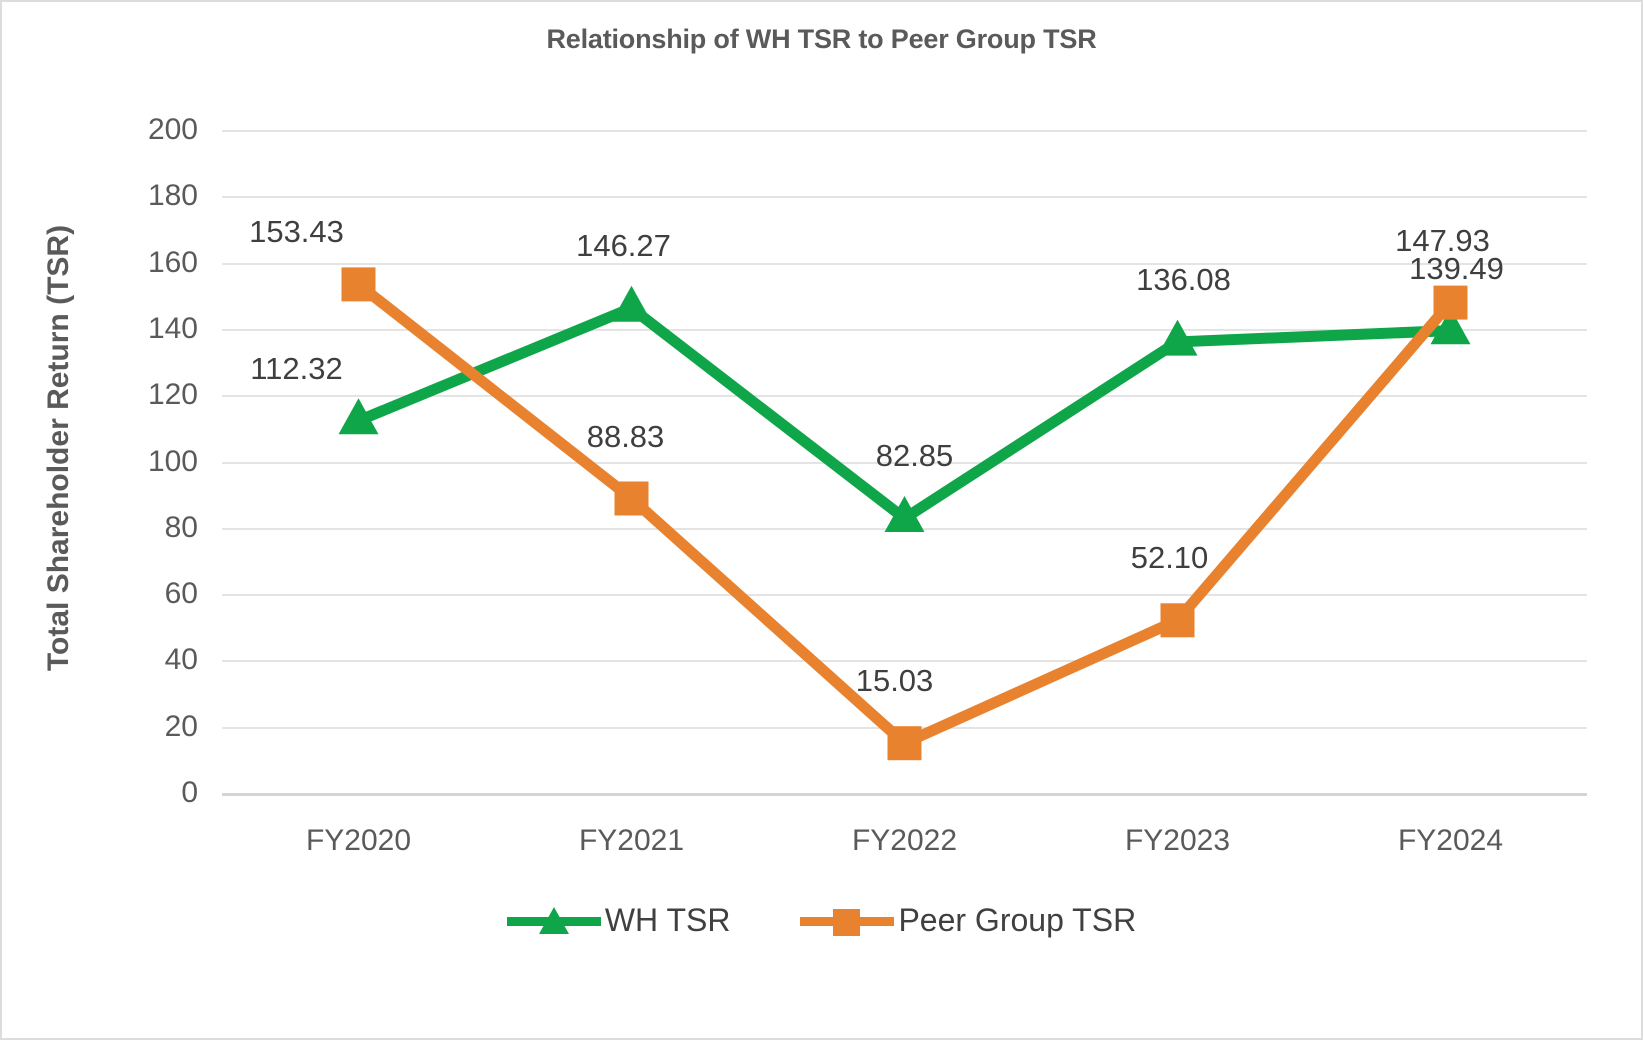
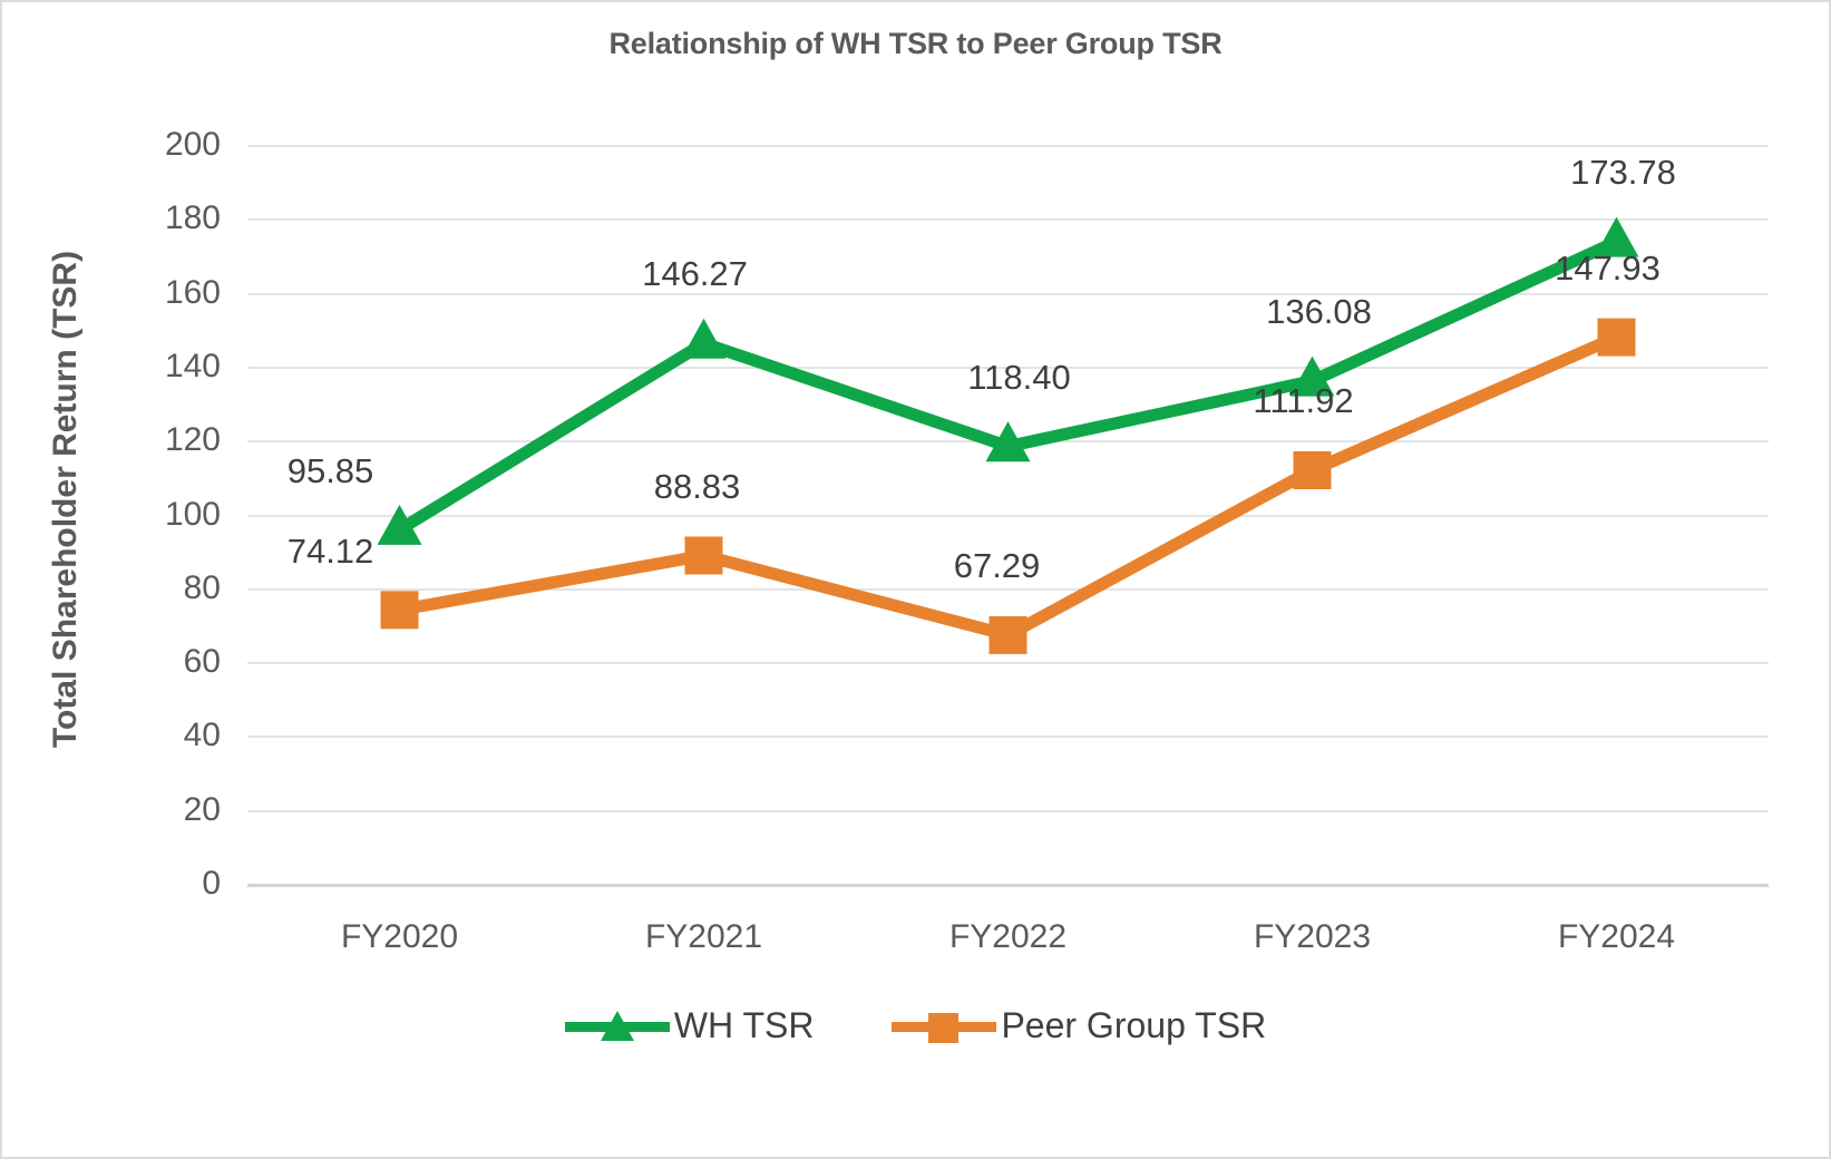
WH TSR/FY2020: 112.32 -> 95.85
Peer Group TSR/FY2020: 153.43 -> 74.12
WH TSR/FY2022: 82.85 -> 118.40
Peer Group TSR/FY2022: 15.03 -> 67.29
Peer Group TSR/FY2023: 52.10 -> 111.92
WH TSR/FY2024: 139.49 -> 173.78
